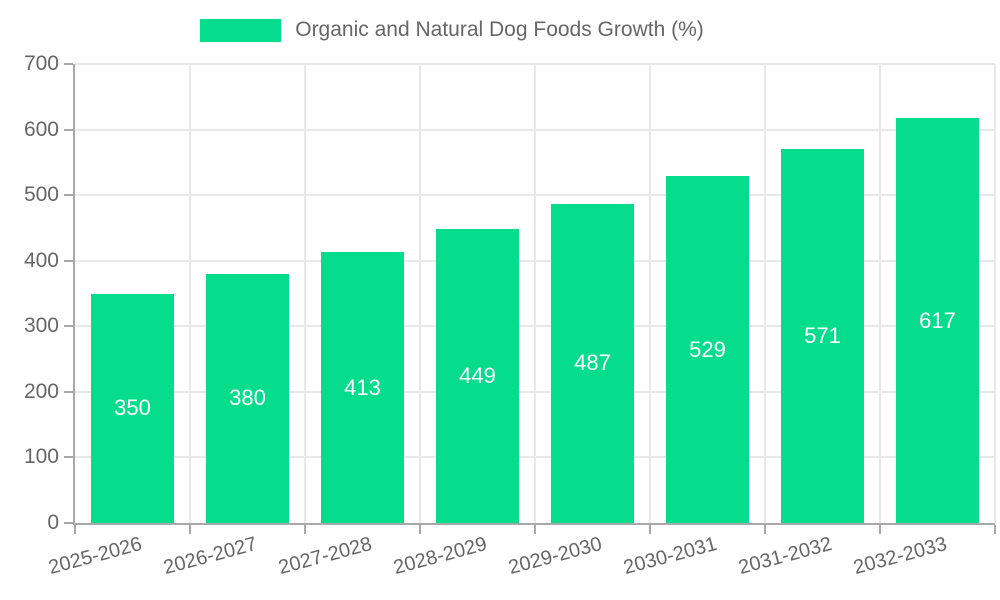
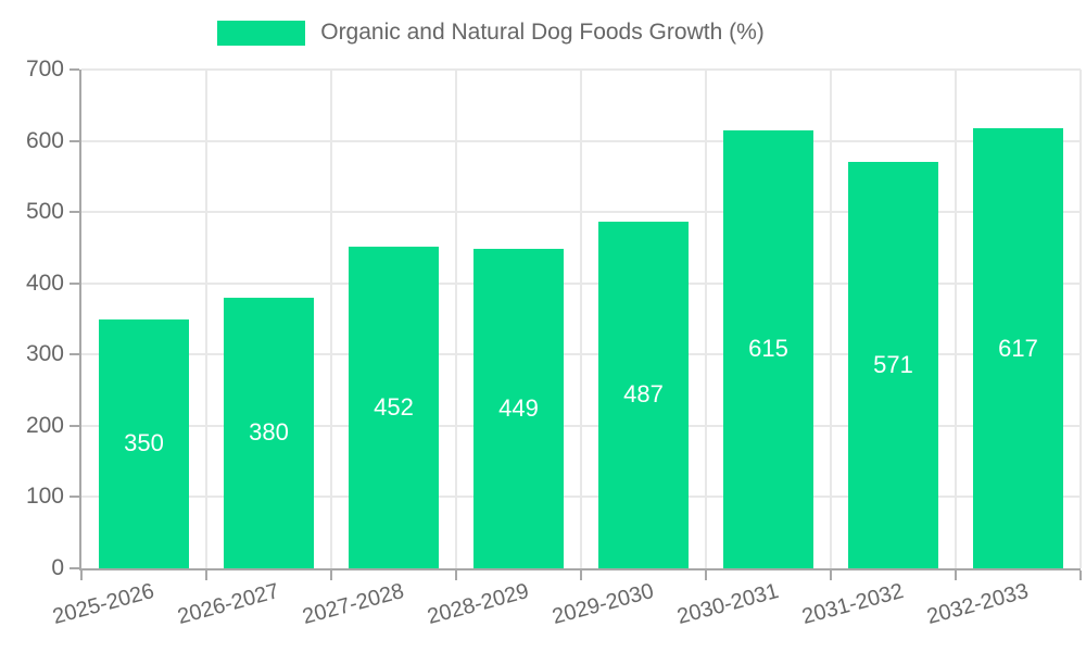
2027-2028: 413 -> 452
2030-2031: 529 -> 615
